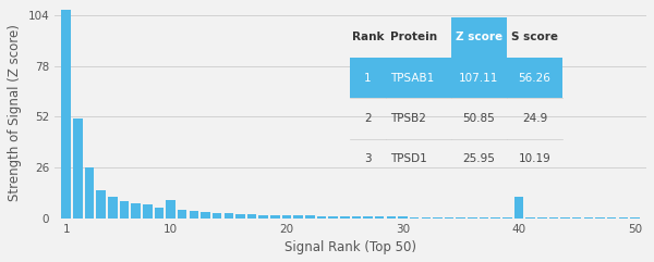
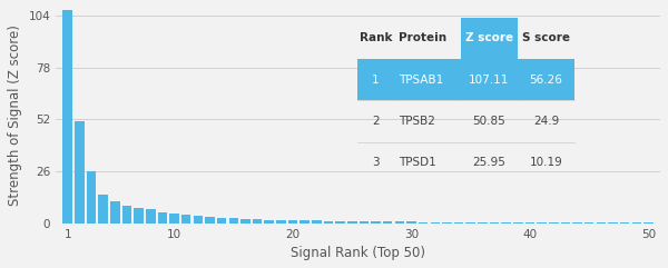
10: 9 -> 5
40: 11 -> 0
